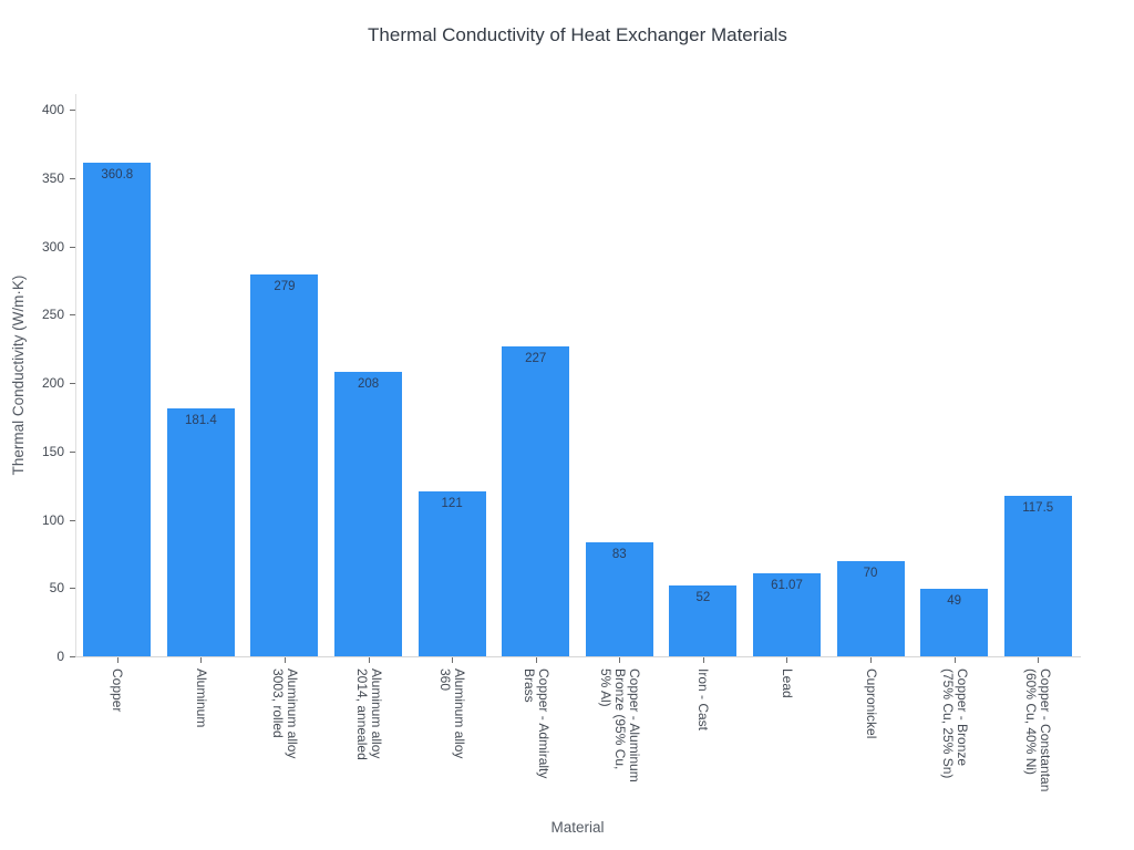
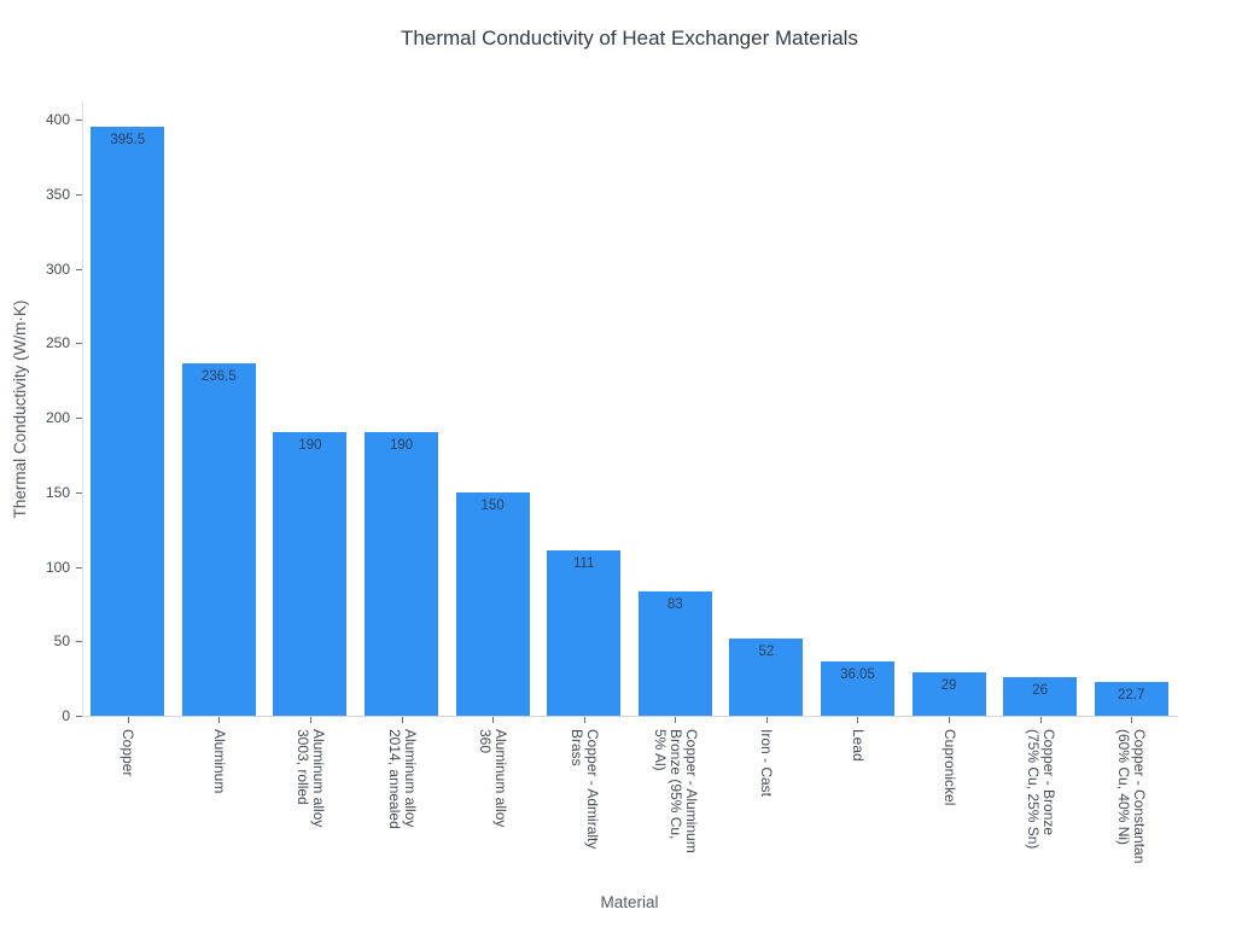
Copper: 360.8 -> 395.5
Aluminum: 181.4 -> 236.5
Aluminum alloy 3003, rolled: 279 -> 190
Aluminum alloy 2014, annealed: 208 -> 190
Aluminum alloy 360: 121 -> 150
Copper - Admiralty Brass: 227 -> 111
Lead: 61.07 -> 36.05
Cupronickel: 70 -> 29
Copper - Bronze (75% Cu, 25% Sn): 49 -> 26
Copper - Constantan (60% Cu, 40% Ni): 117.5 -> 22.7
